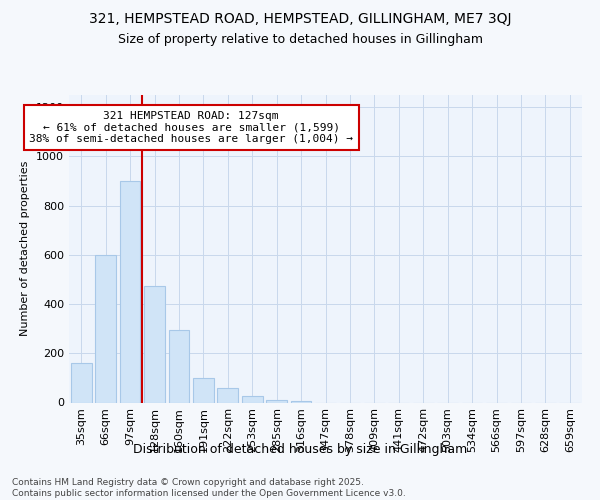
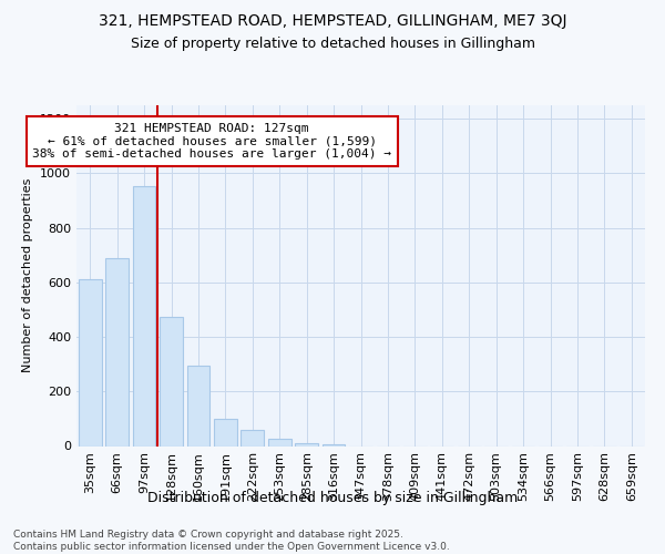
35sqm: 160 -> 610
66sqm: 600 -> 690
97sqm: 900 -> 955
